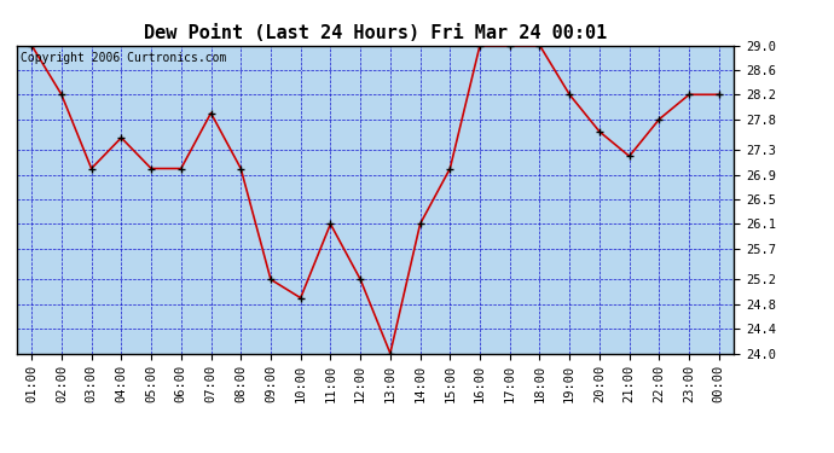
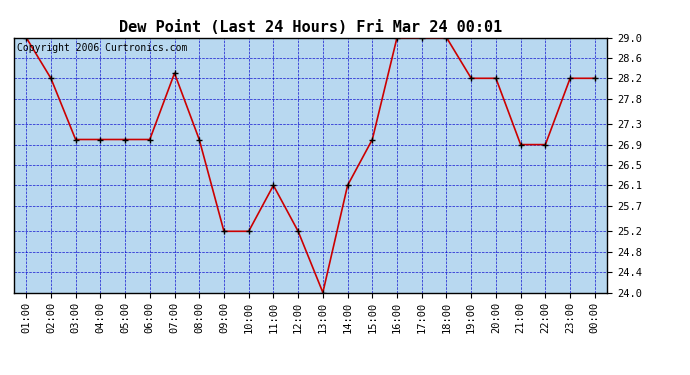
04:00: 27.5 -> 27.0
07:00: 27.9 -> 28.3
10:00: 24.9 -> 25.2
20:00: 27.6 -> 28.2
21:00: 27.2 -> 26.9
22:00: 27.8 -> 26.9
